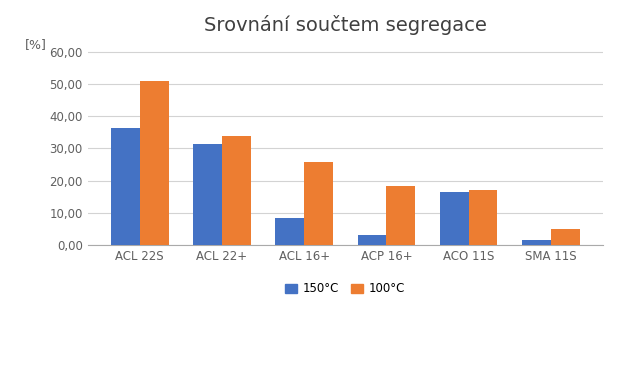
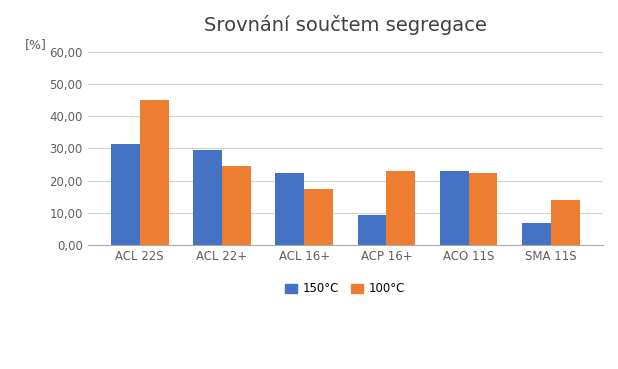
150°C/ACL 22S: 36,5 -> 31,5
100°C/ACL 22S: 51,0 -> 45,0
150°C/ACL 22+: 31,5 -> 29,5
100°C/ACL 22+: 33,8 -> 24,5
150°C/ACL 16+: 8,5 -> 22,5
100°C/ACL 16+: 25,8 -> 17,5
150°C/ACP 16+: 3,2 -> 9,5
100°C/ACP 16+: 18,5 -> 23,0
150°C/ACO 11S: 16,5 -> 23,0
100°C/ACO 11S: 17,0 -> 22,5
150°C/SMA 11S: 1,5 -> 7,0
100°C/SMA 11S: 5,1 -> 14,0
